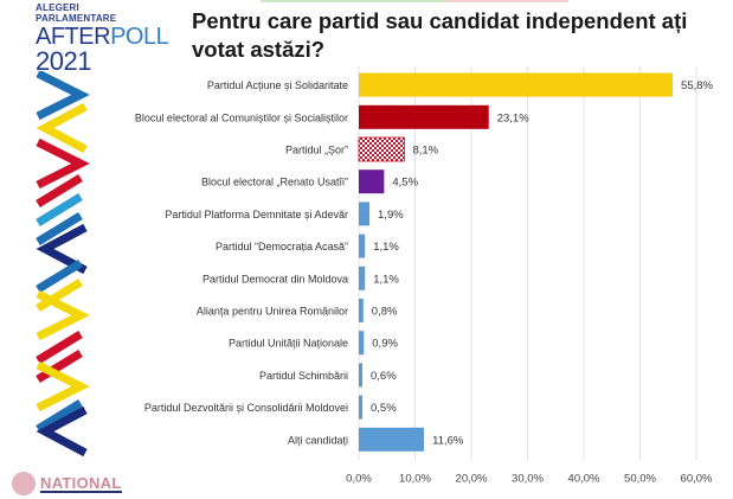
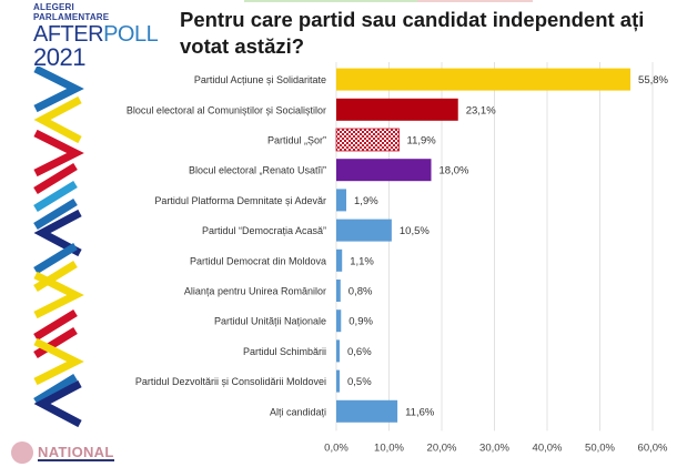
Partidul „Șor”: 8,1% -> 11,9%
Blocul electoral „Renato Usatîi”: 4,5% -> 18,0%
Partidul “Democrația Acasă”: 1,1% -> 10,5%
